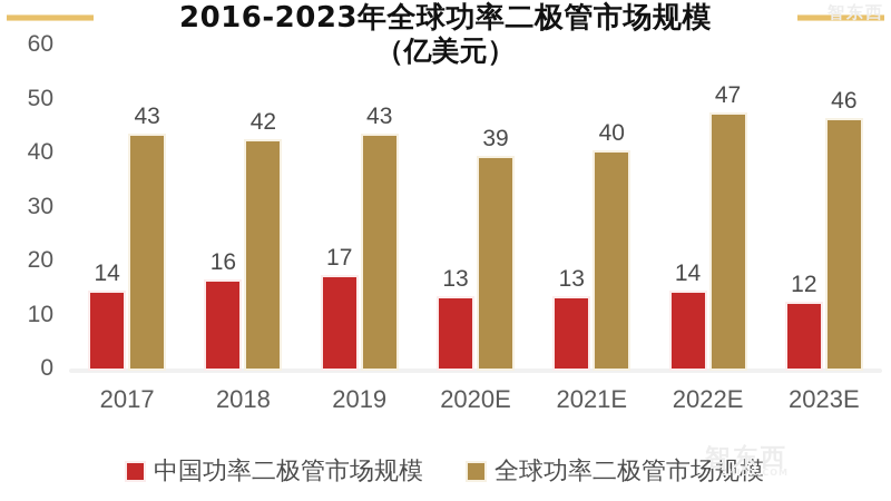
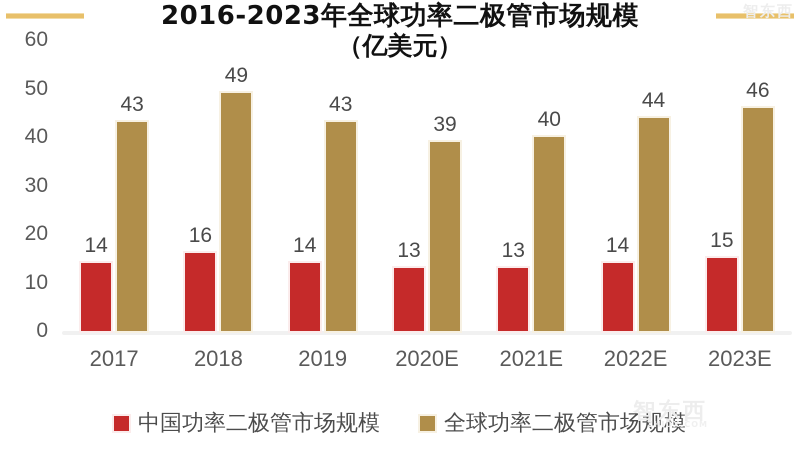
全球功率二极管市场规模/2018: 42 -> 49
中国功率二极管市场规模/2019: 17 -> 14
全球功率二极管市场规模/2022E: 47 -> 44
中国功率二极管市场规模/2023E: 12 -> 15
